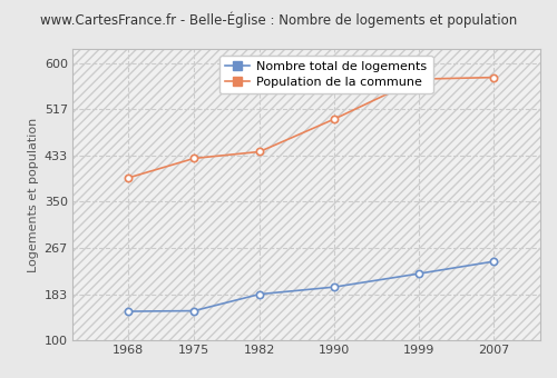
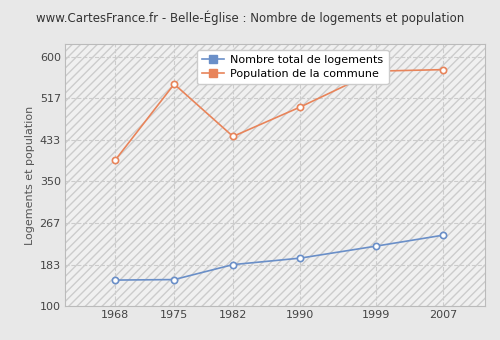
Population de la commune/1975: 428 -> 545
